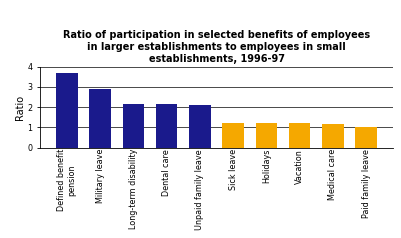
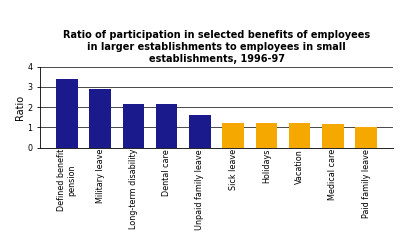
Defined benefit pension: 3.70 -> 3.40
Unpaid family leave: 2.10 -> 1.60
